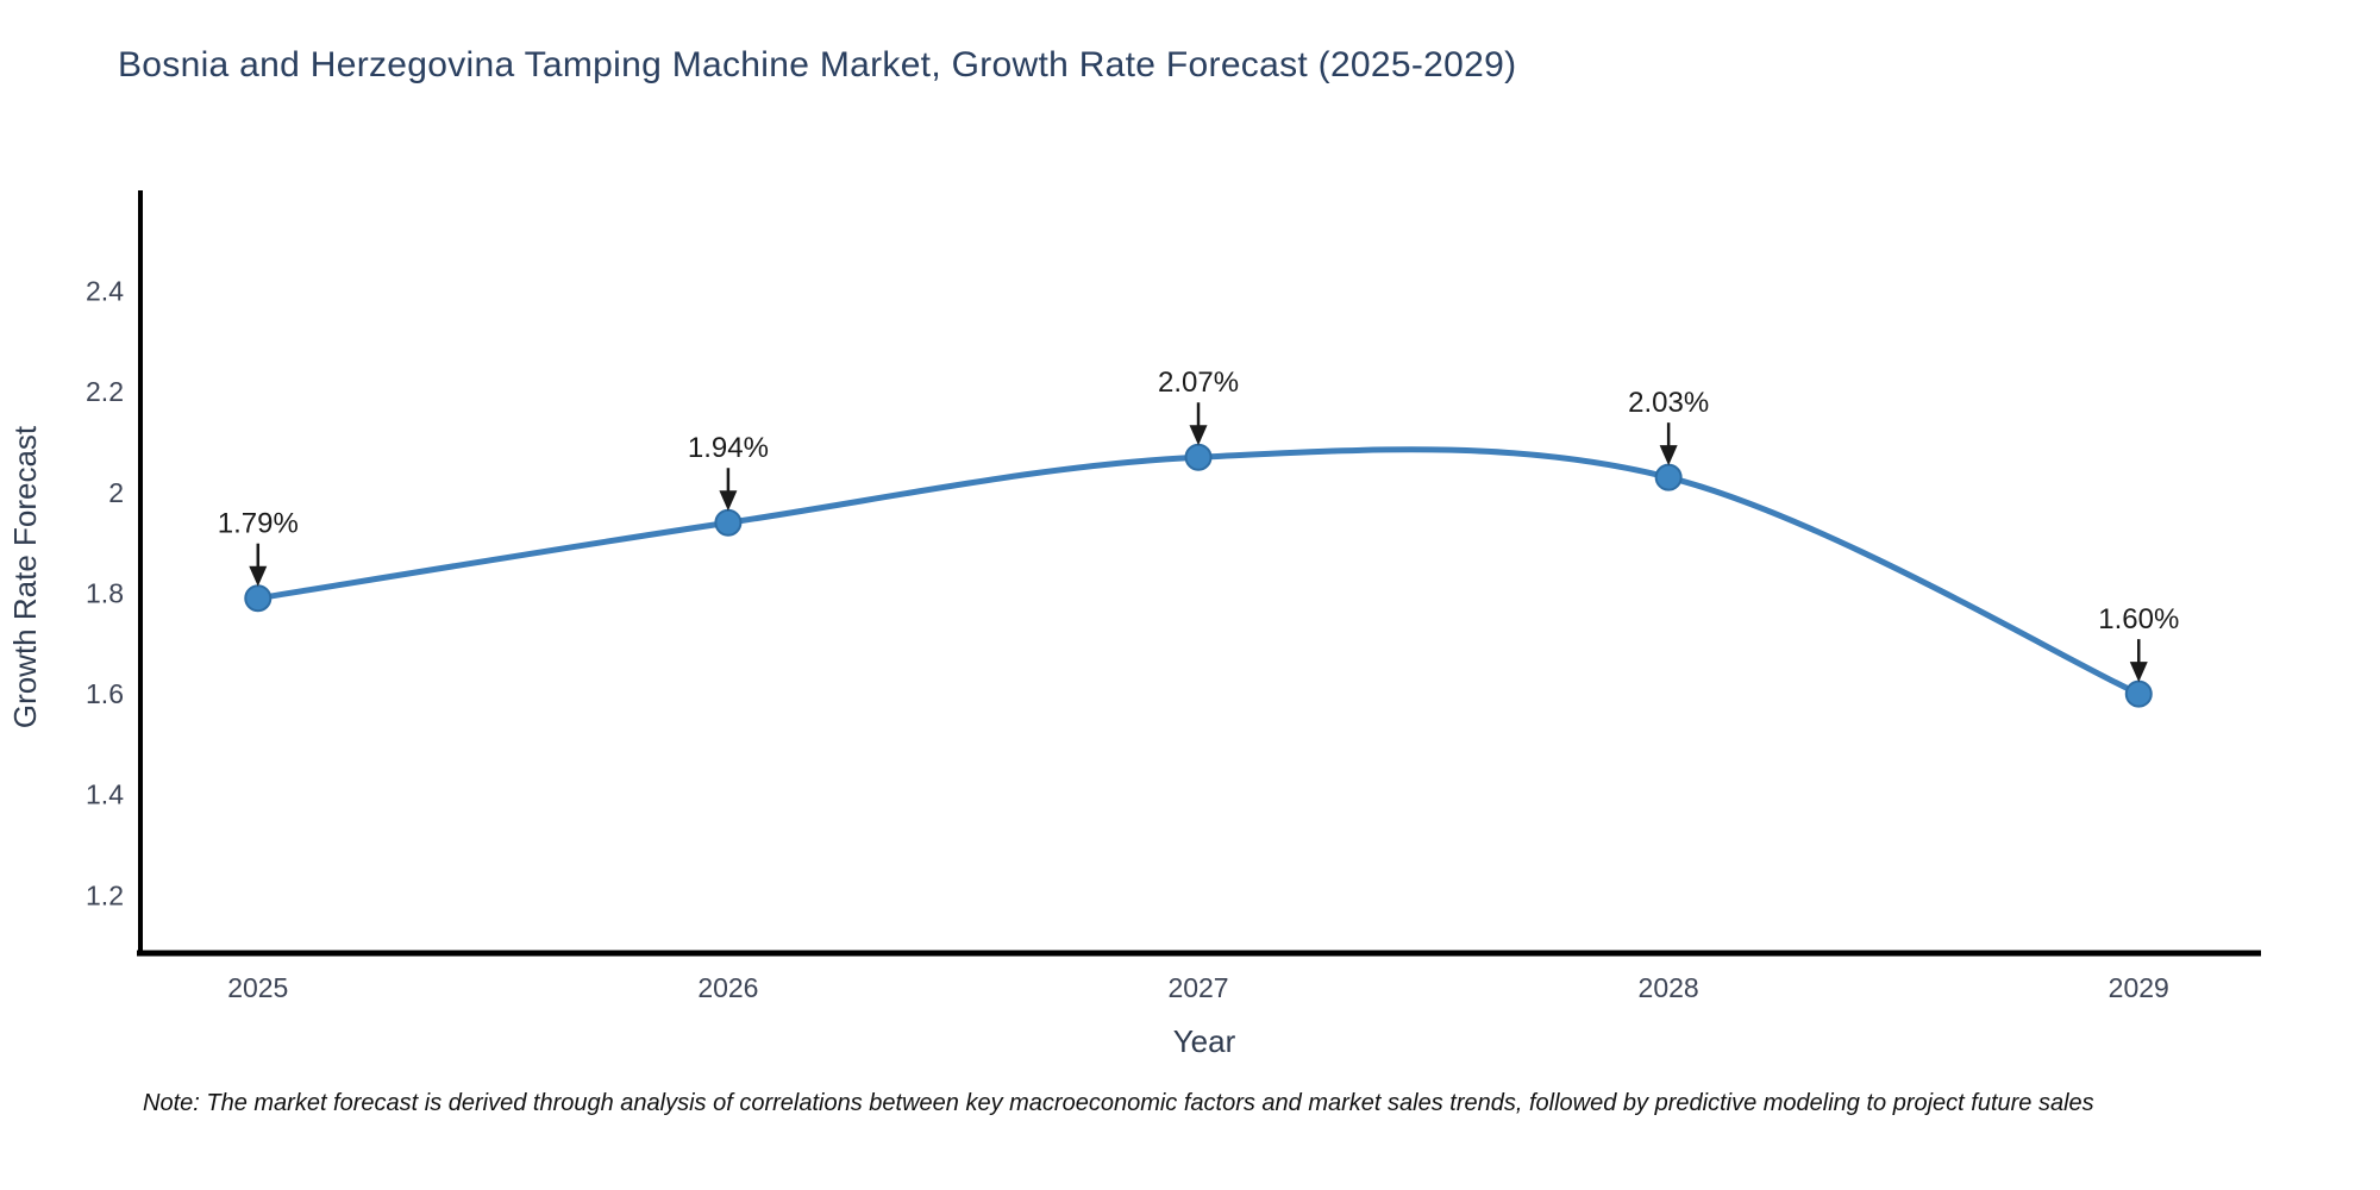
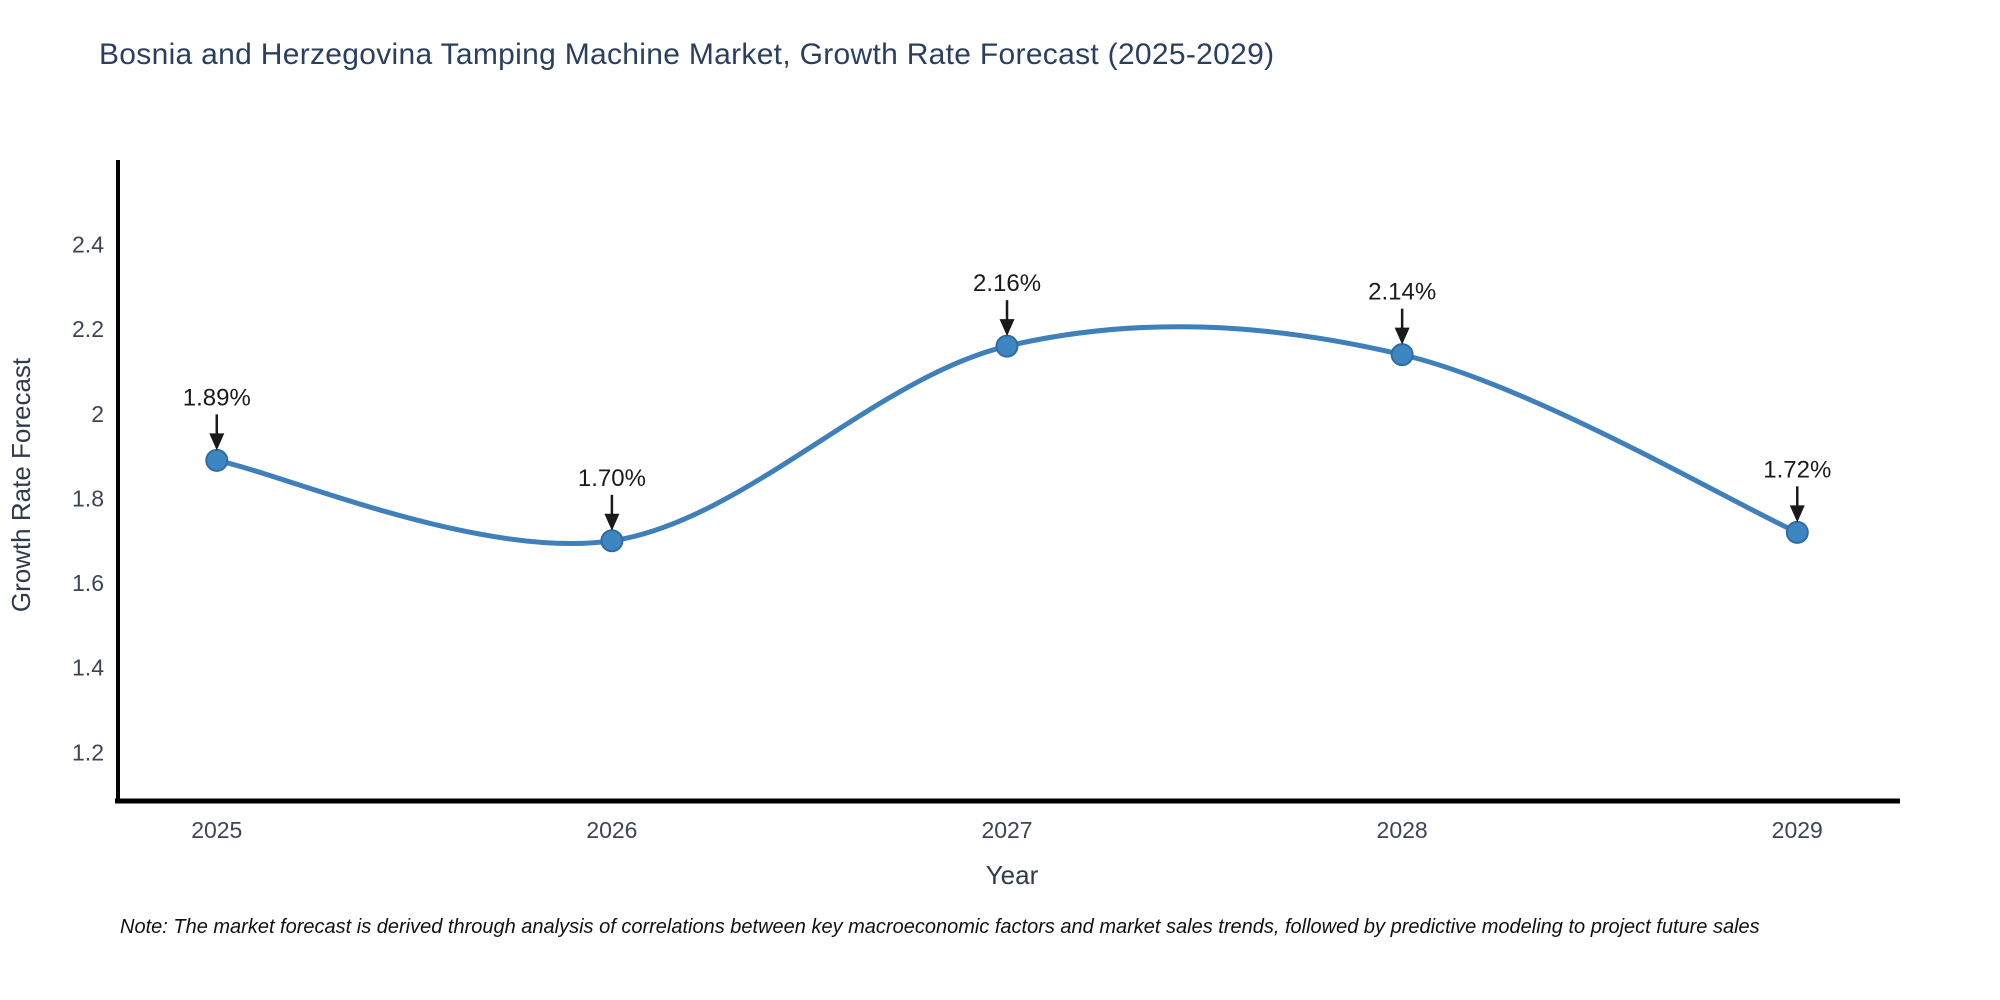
2025: 1.79% -> 1.89%
2026: 1.94% -> 1.70%
2027: 2.07% -> 2.16%
2028: 2.03% -> 2.14%
2029: 1.60% -> 1.72%
